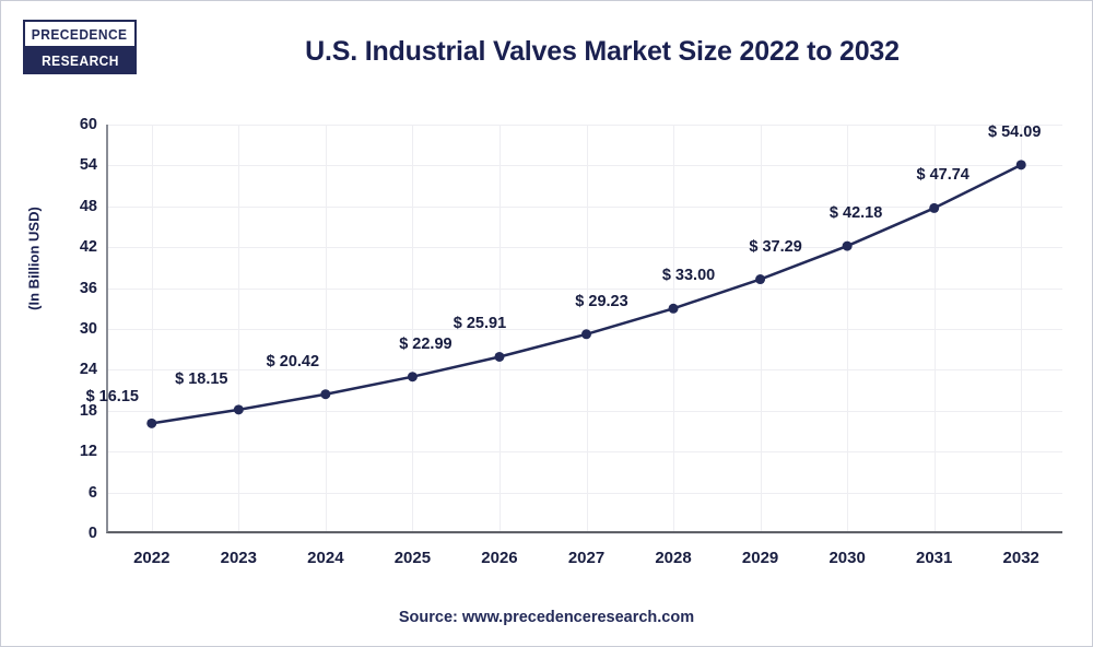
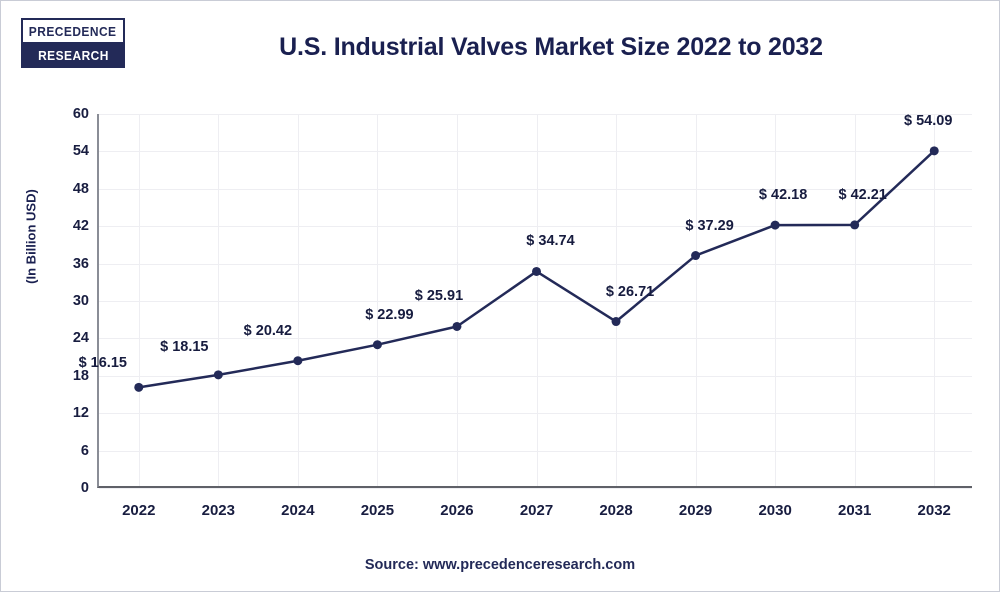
2027: 29.23 -> 34.74
2028: 33.00 -> 26.71
2031: 47.74 -> 42.21
